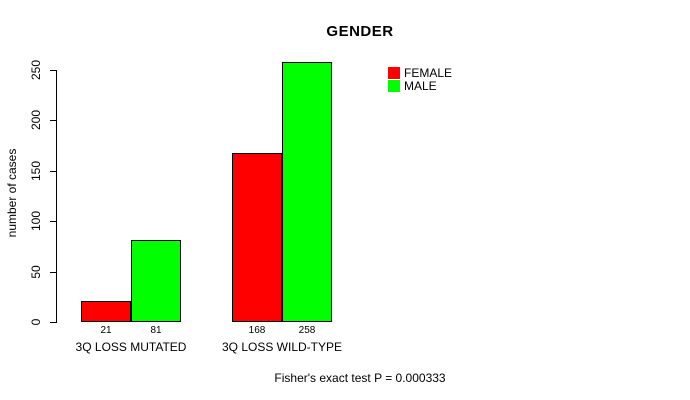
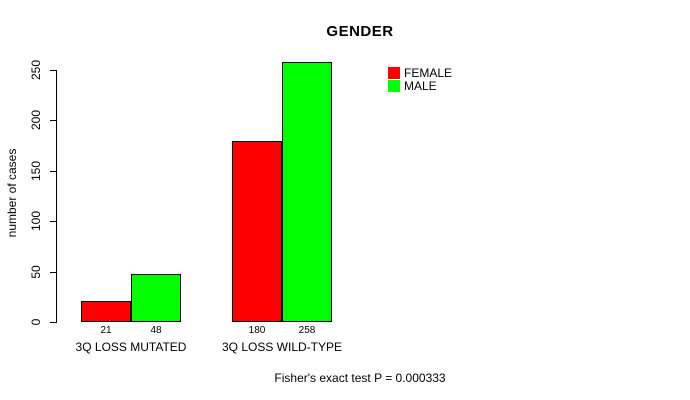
MALE/3Q LOSS MUTATED: 81 -> 48
FEMALE/3Q LOSS WILD-TYPE: 168 -> 180
